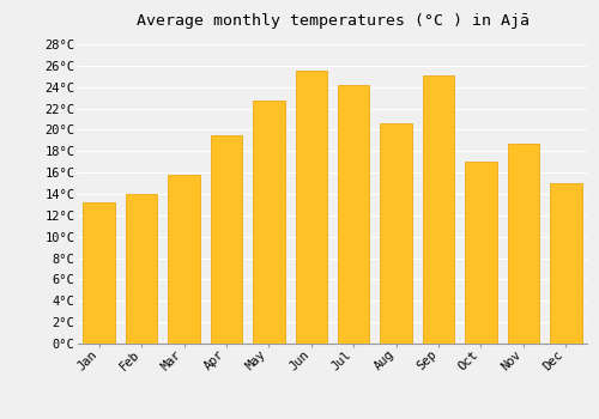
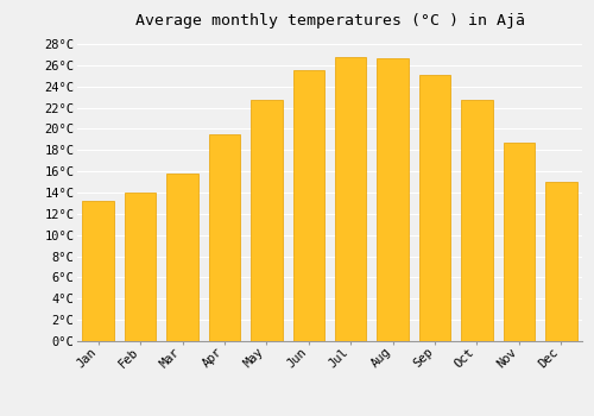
Jul: 24.2°C -> 26.8°C
Aug: 20.6°C -> 26.7°C
Oct: 17.0°C -> 22.7°C
